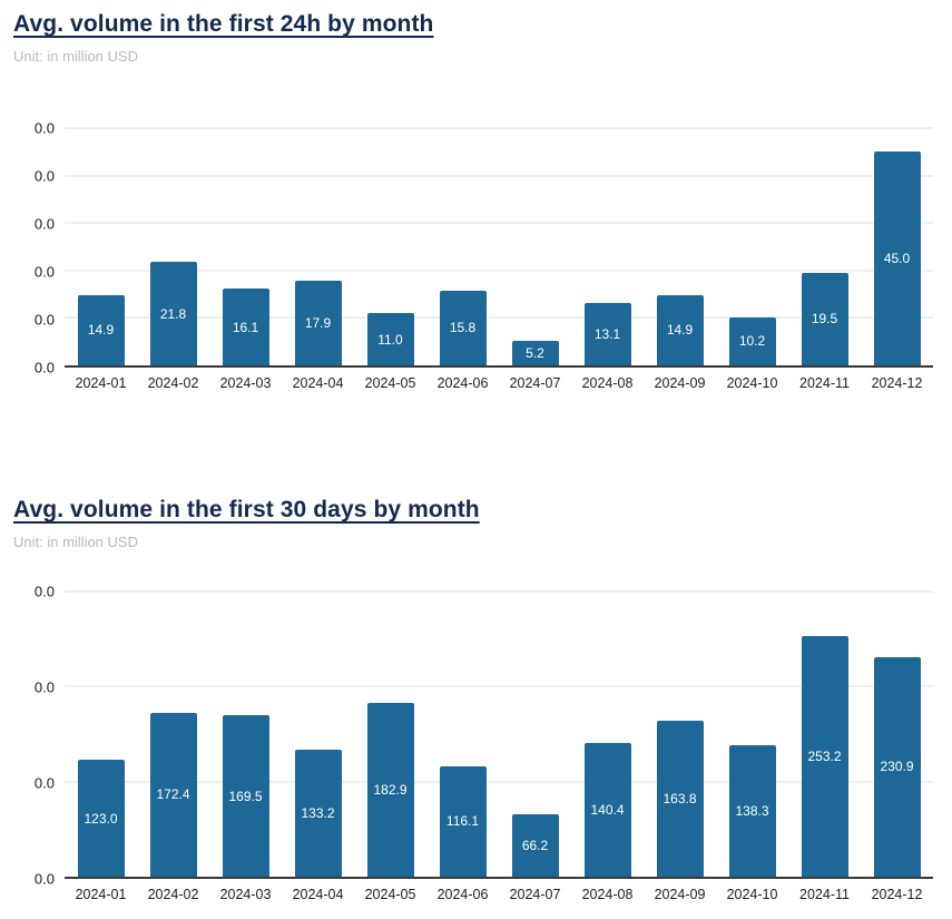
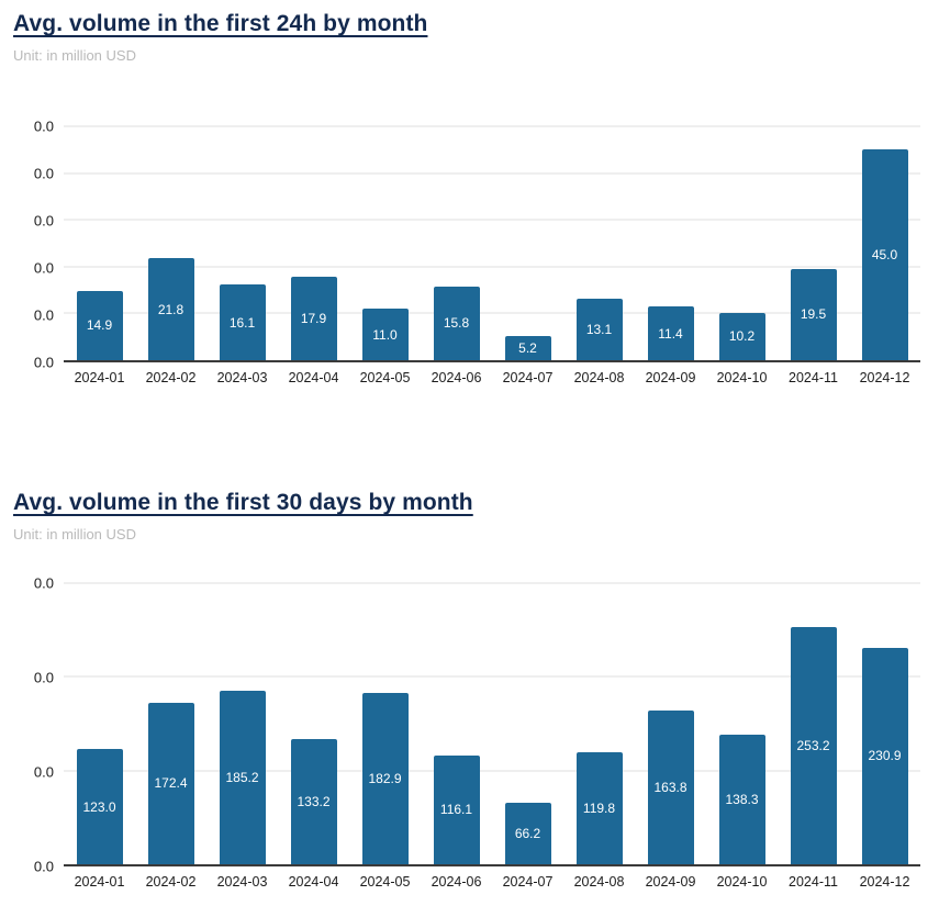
Avg. volume in the first 24h by month/2024-09: 14.9 -> 11.4
Avg. volume in the first 30 days by month/2024-03: 169.5 -> 185.2
Avg. volume in the first 30 days by month/2024-08: 140.4 -> 119.8
